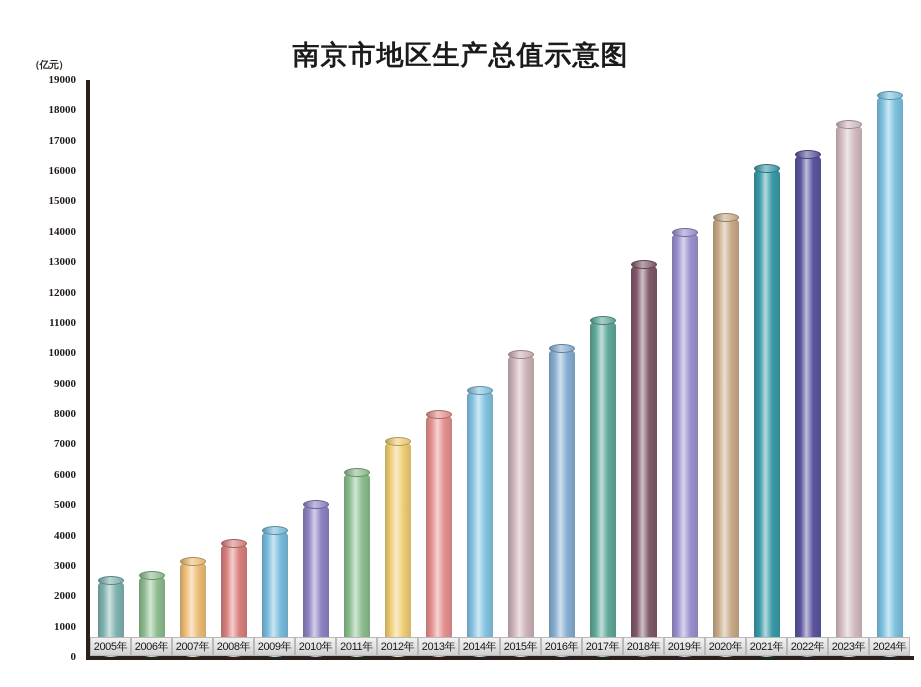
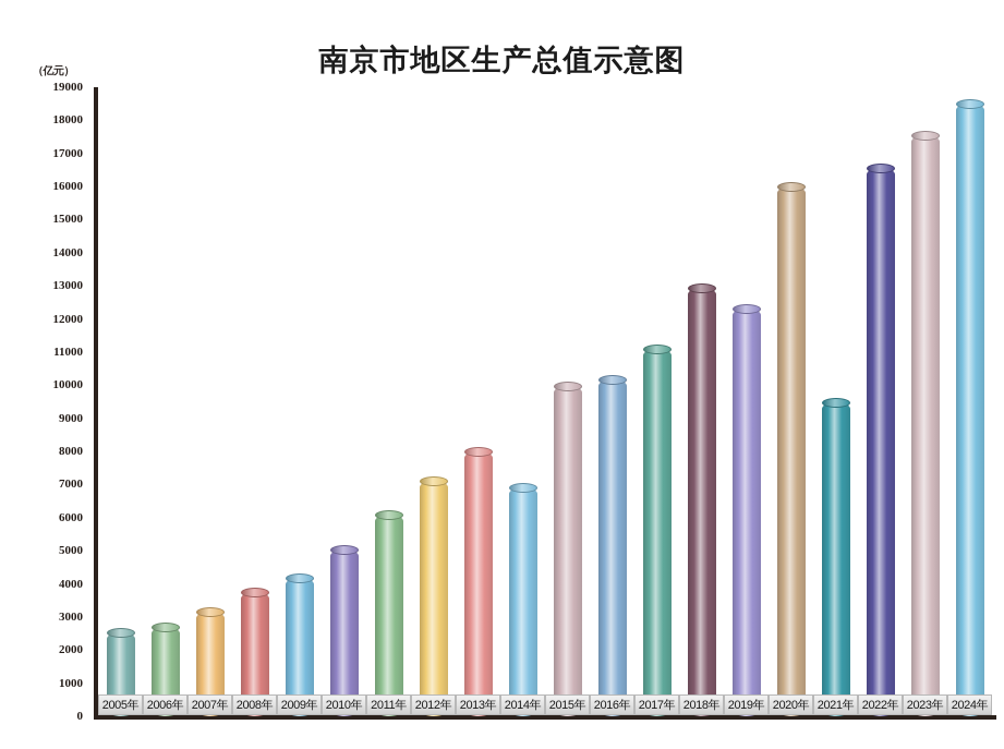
2014年: 8800 -> 6900
2019年: 14000 -> 12300
2020年: 14500 -> 16000
2021年: 16100 -> 9500
